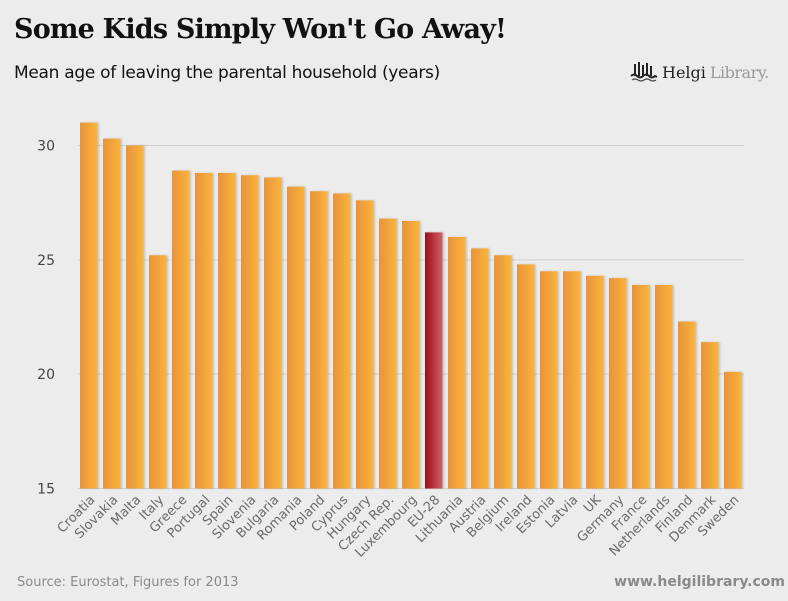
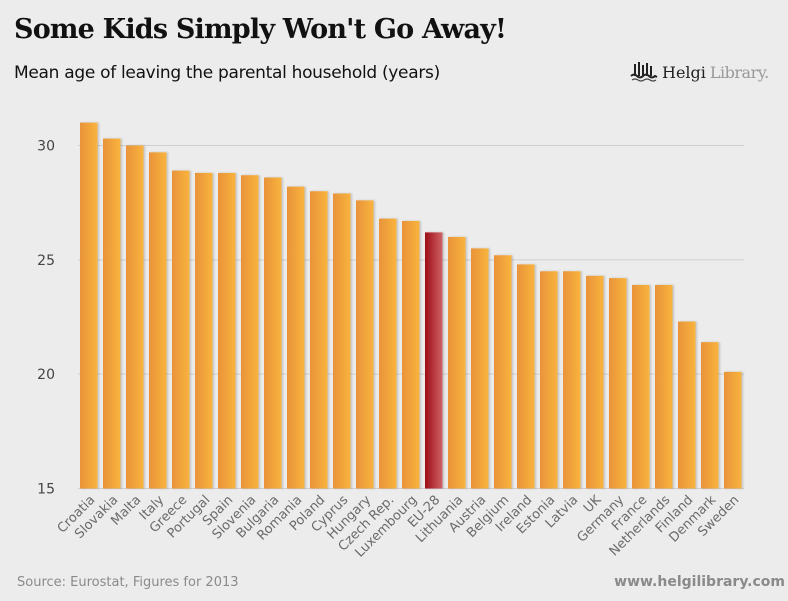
Italy: 25.2 -> 29.7
